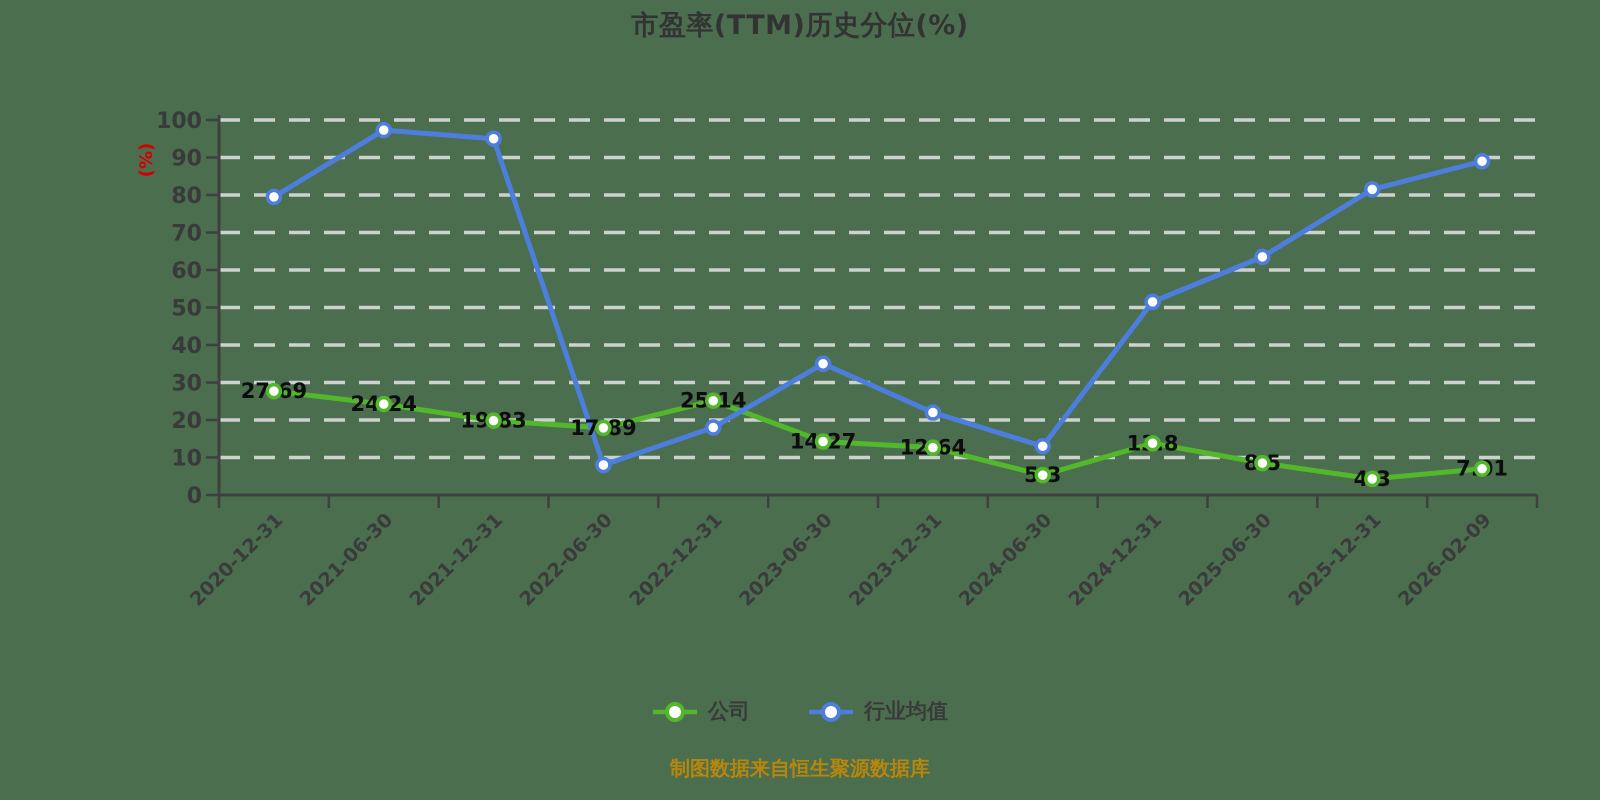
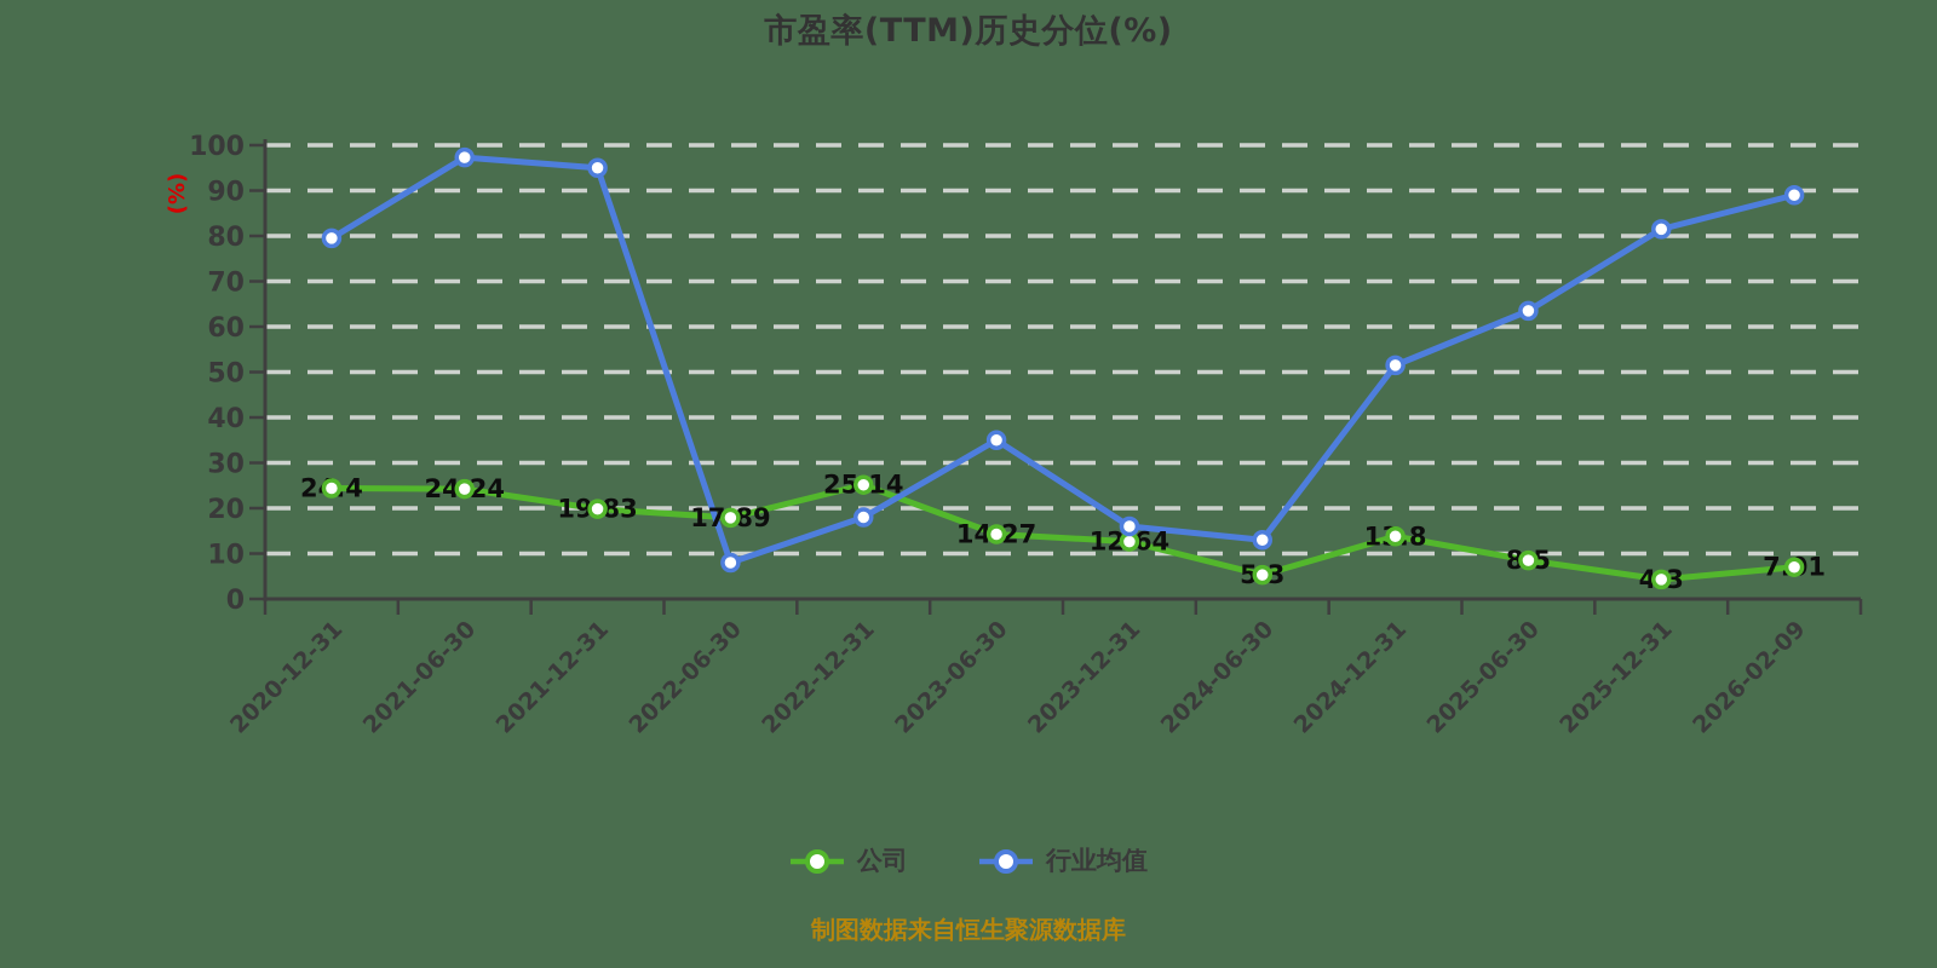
公司/2020-12-31: 27.69 -> 24.4
行业均值/2023-12-31: 22 -> 16
